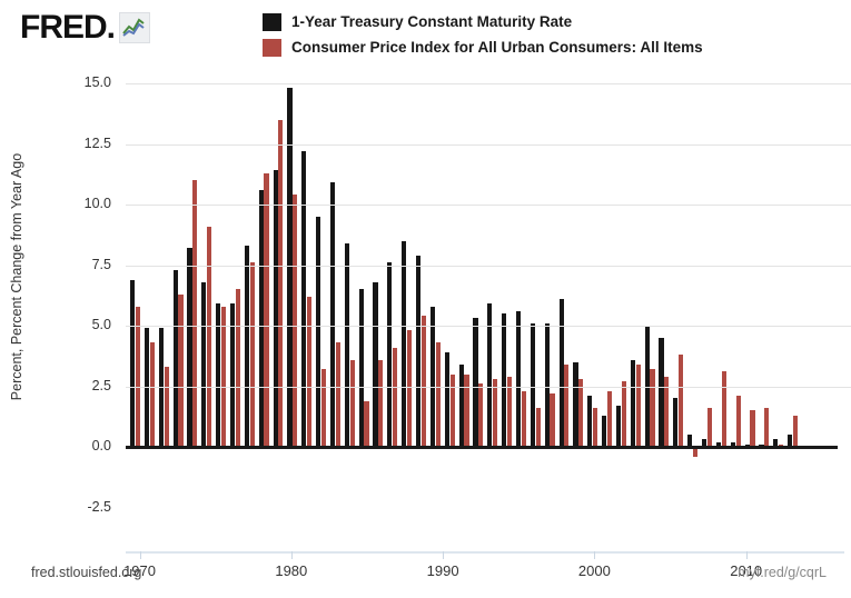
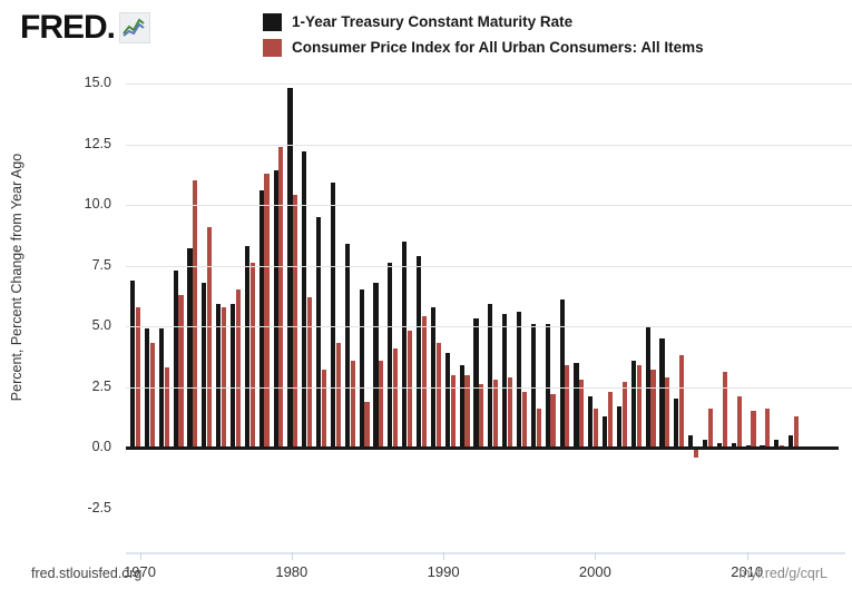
Consumer Price Index for All Urban Consumers: All Items/1980: 13.5 -> 12.4
